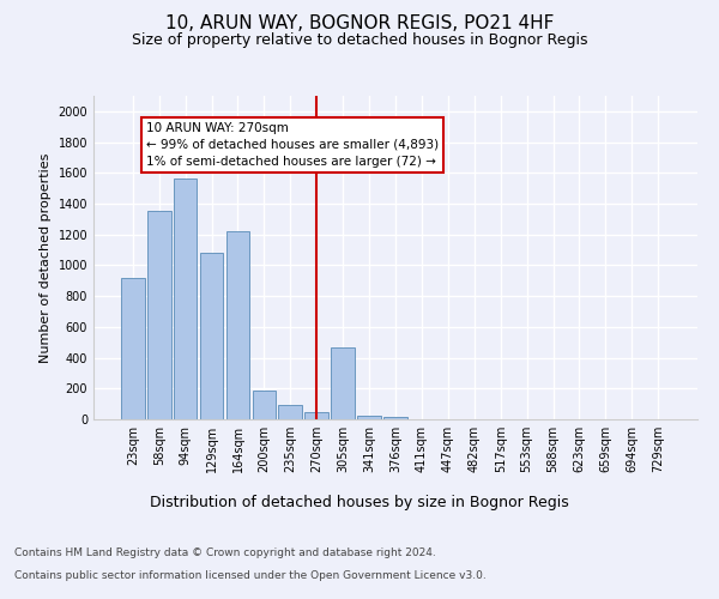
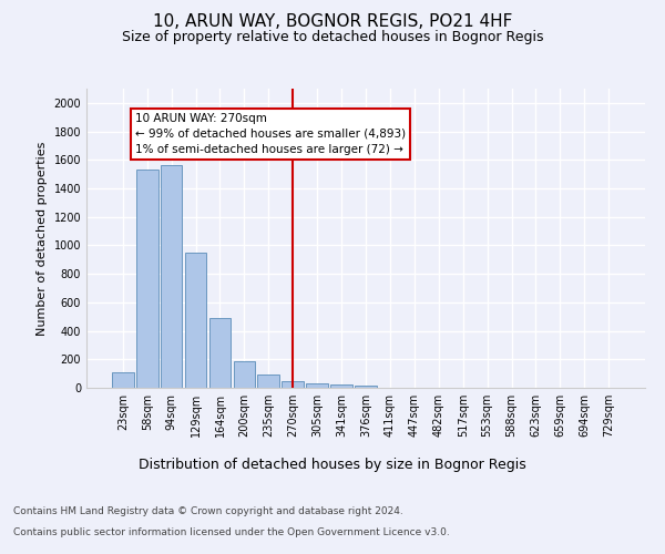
23sqm: 920 -> 110
58sqm: 1350 -> 1540
129sqm: 1080 -> 950
164sqm: 1220 -> 490
305sqm: 470 -> 40
